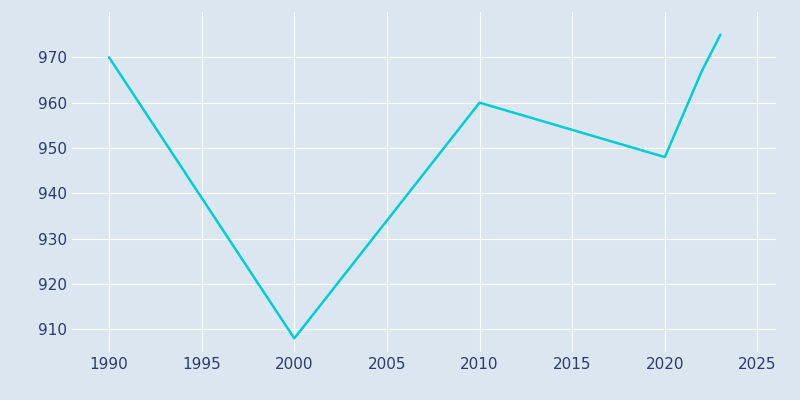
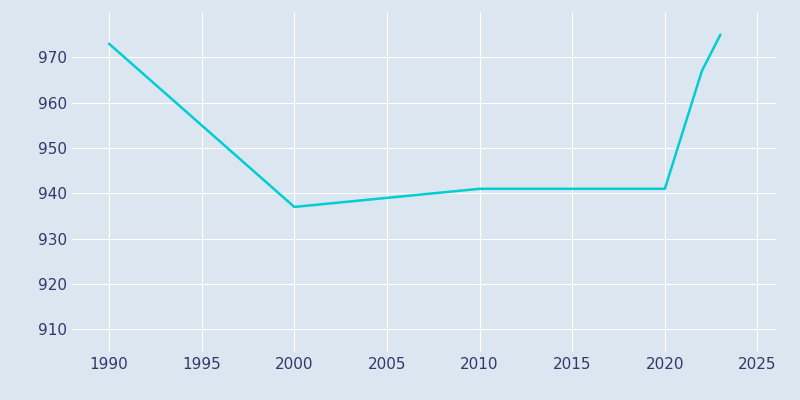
1990: 970 -> 973
2000: 908 -> 937
2010: 960 -> 941
2020: 948 -> 941
